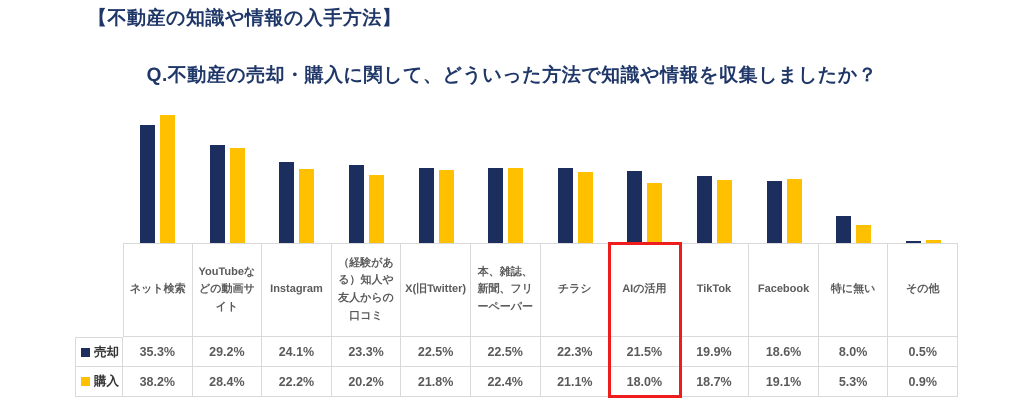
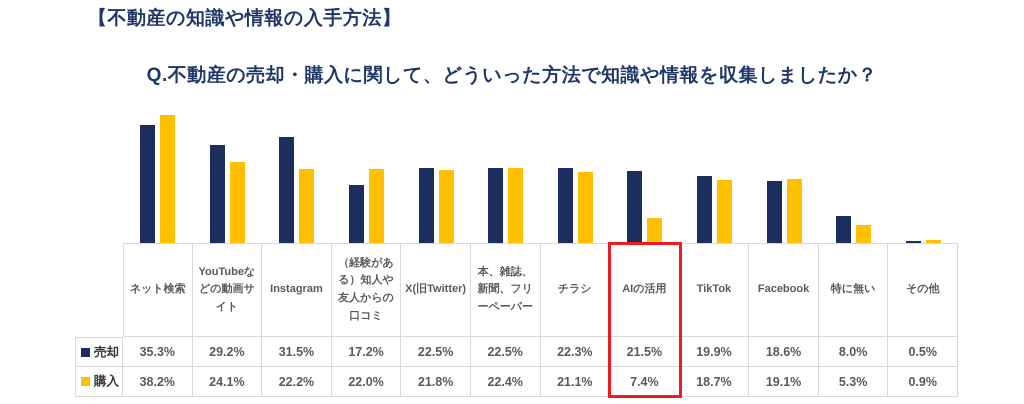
購入/YouTubeなどの動画サイト: 28.4% -> 24.1%
売却/Instagram: 24.1% -> 31.5%
売却/（経験がある）知人や友人からの口コミ: 23.3% -> 17.2%
購入/（経験がある）知人や友人からの口コミ: 20.2% -> 22.0%
購入/AIの活用: 18.0% -> 7.4%
